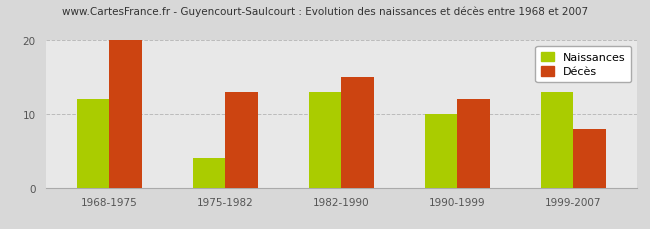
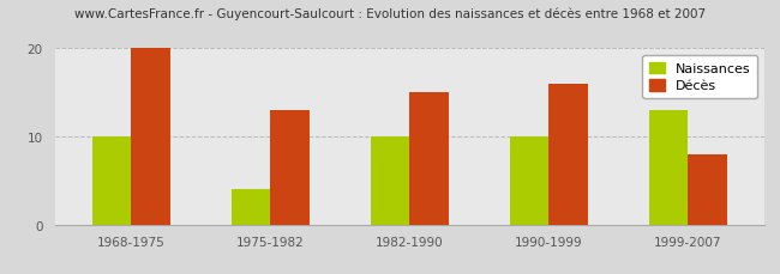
Naissances/1968-1975: 12 -> 10
Naissances/1982-1990: 13 -> 10
Décès/1990-1999: 12 -> 16
